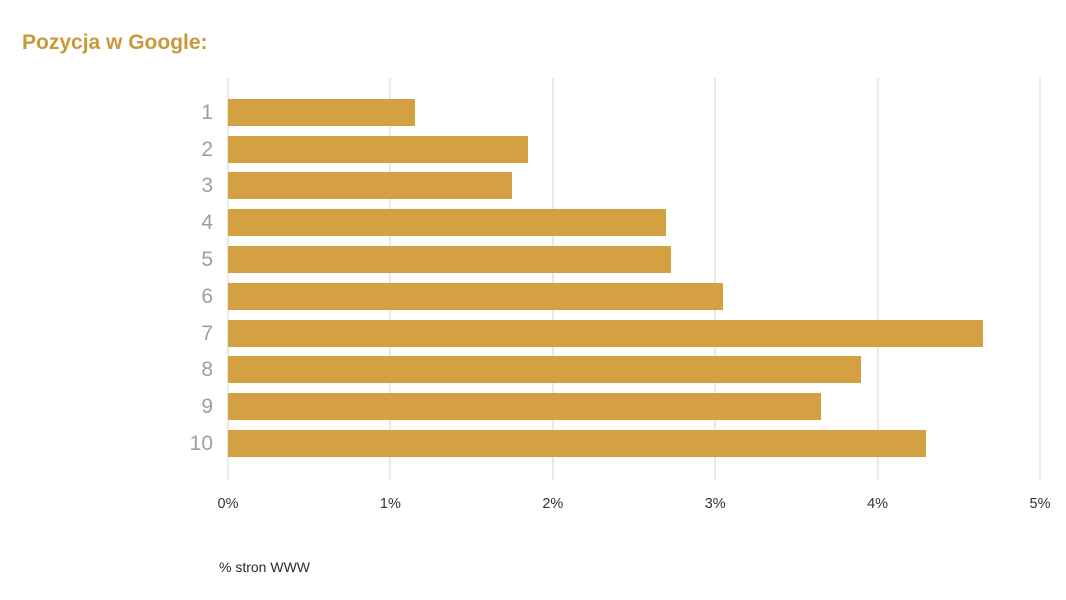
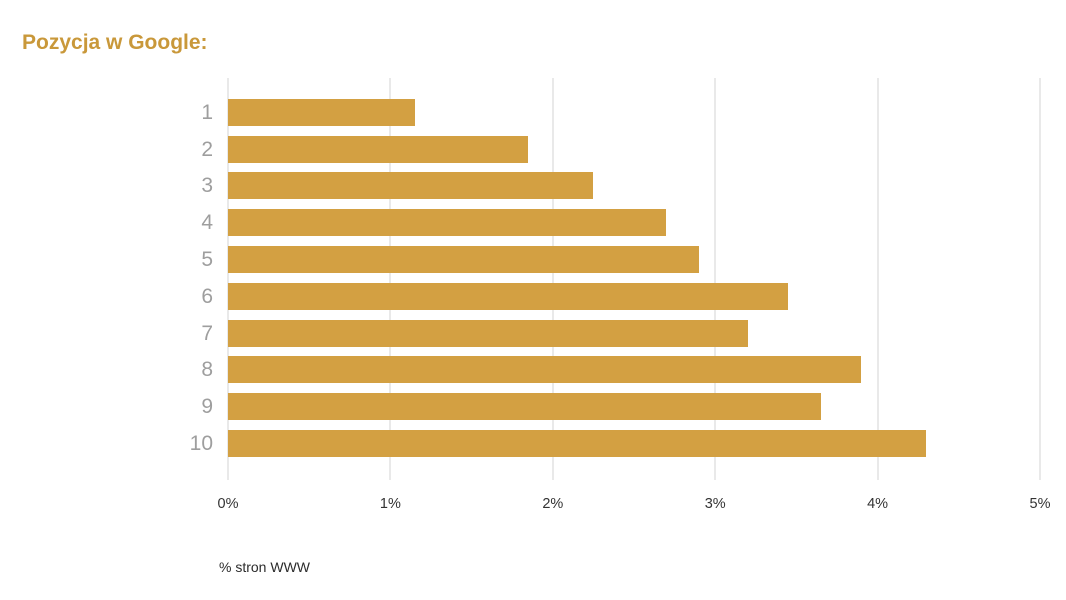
3: 1.75% -> 2.25%
5: 2.73% -> 2.90%
6: 3.05% -> 3.45%
7: 4.65% -> 3.20%
